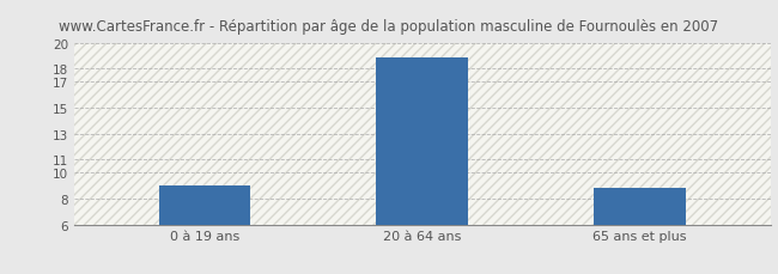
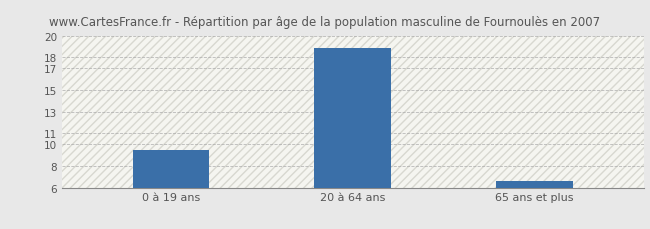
0 à 19 ans: 9.0 -> 9.5
65 ans et plus: 8.8 -> 6.7
